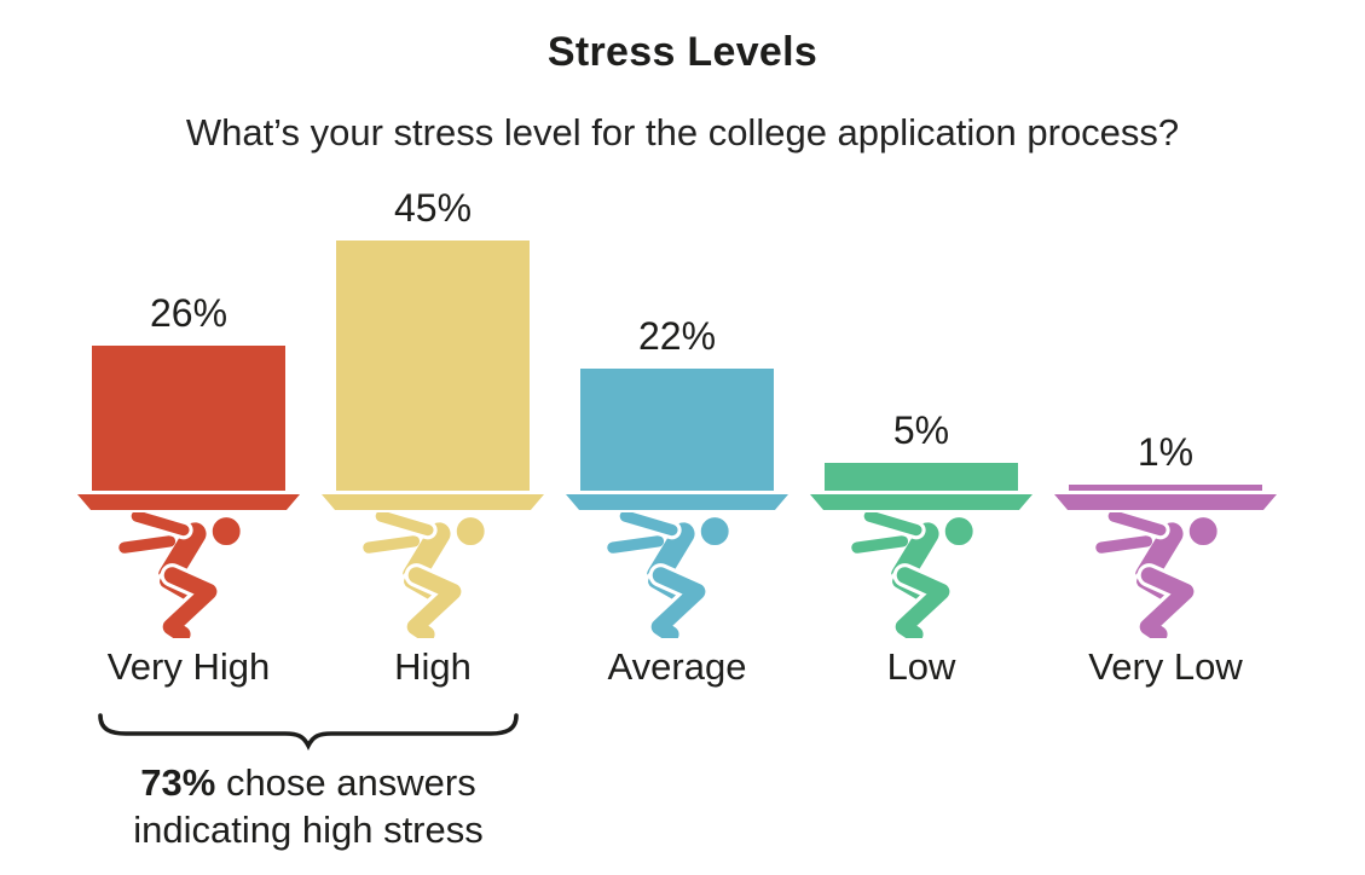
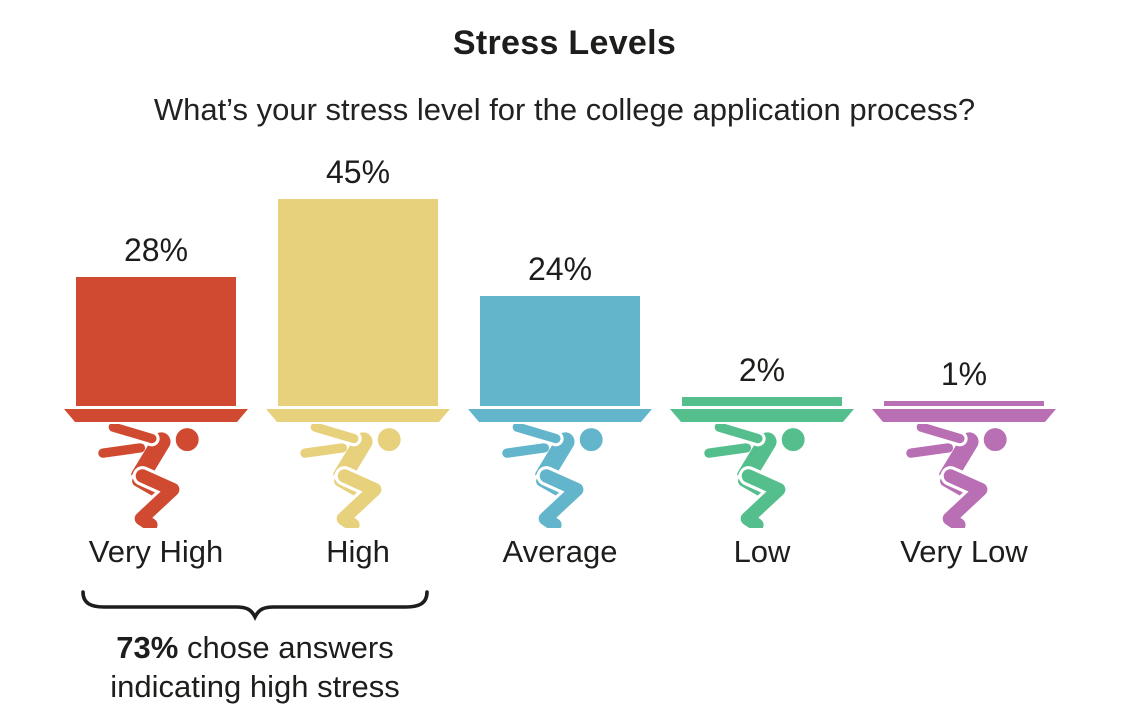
Very High: 26% -> 28%
Average: 22% -> 24%
Low: 5% -> 2%
